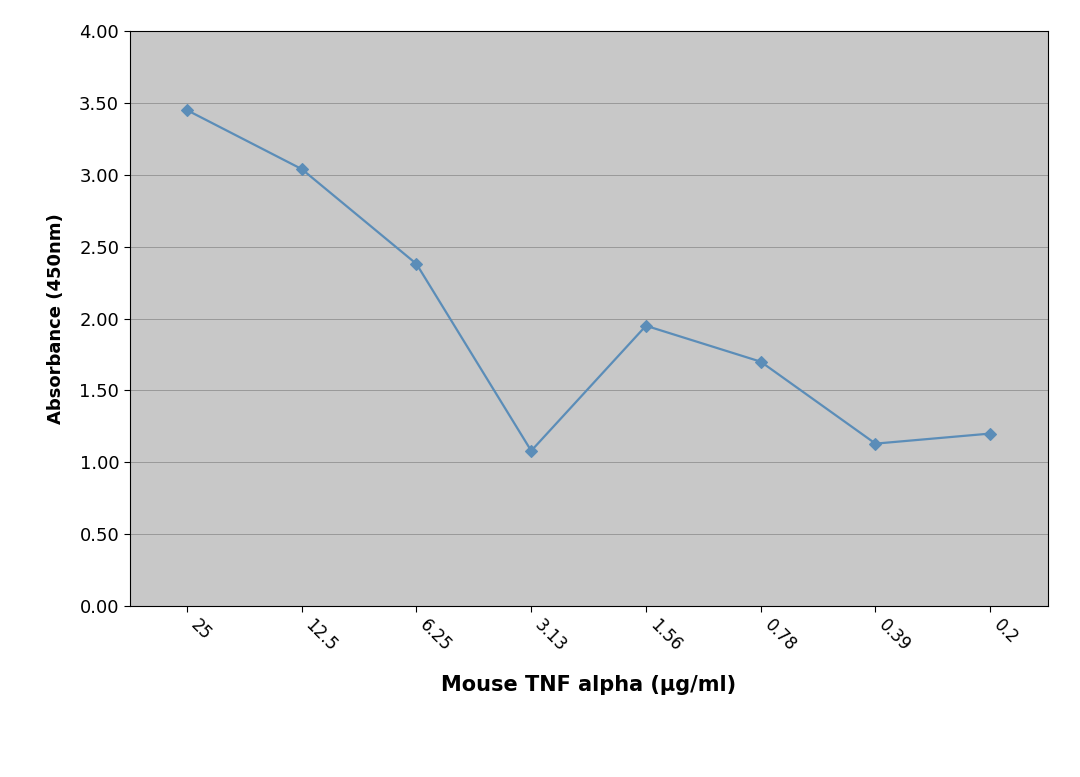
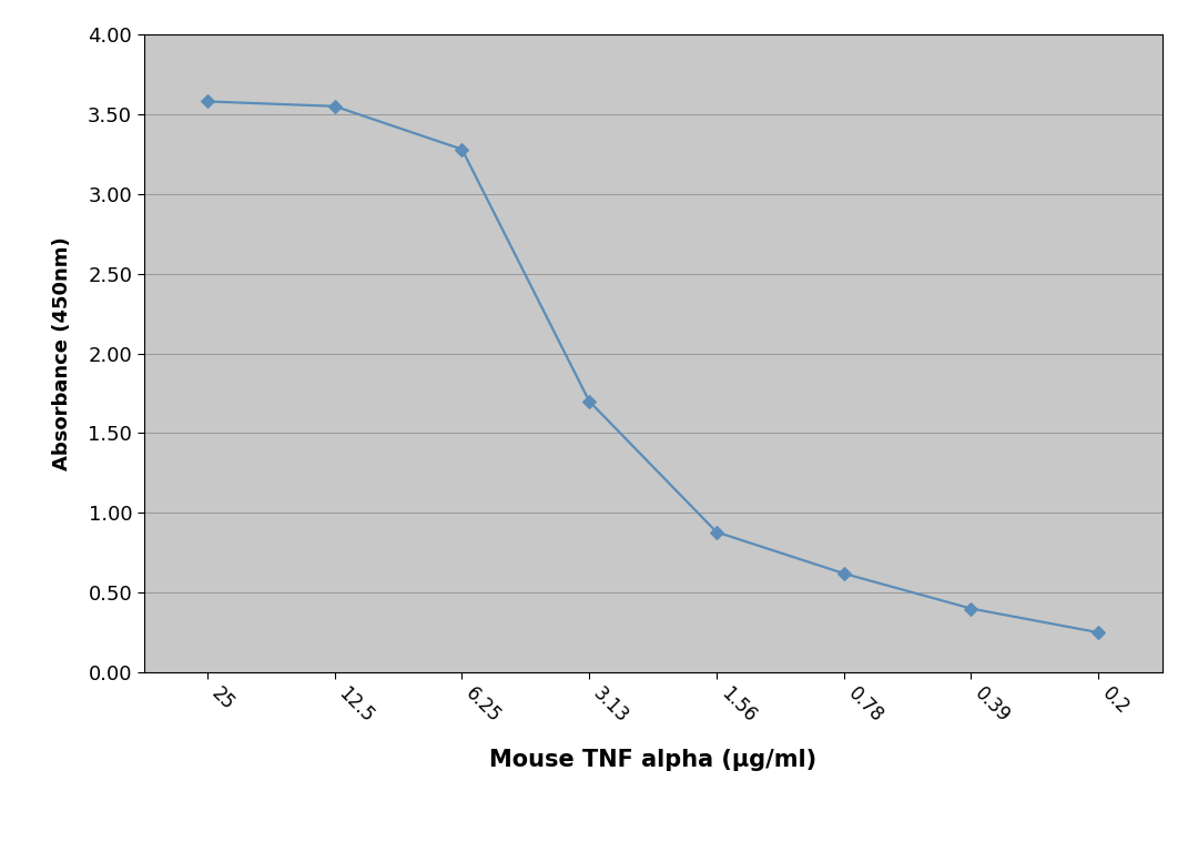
25: 3.45 -> 3.58
12.5: 3.04 -> 3.55
6.25: 2.38 -> 3.28
3.13: 1.08 -> 1.70
1.56: 1.95 -> 0.88
0.78: 1.70 -> 0.62
0.39: 1.13 -> 0.40
0.2: 1.20 -> 0.25
